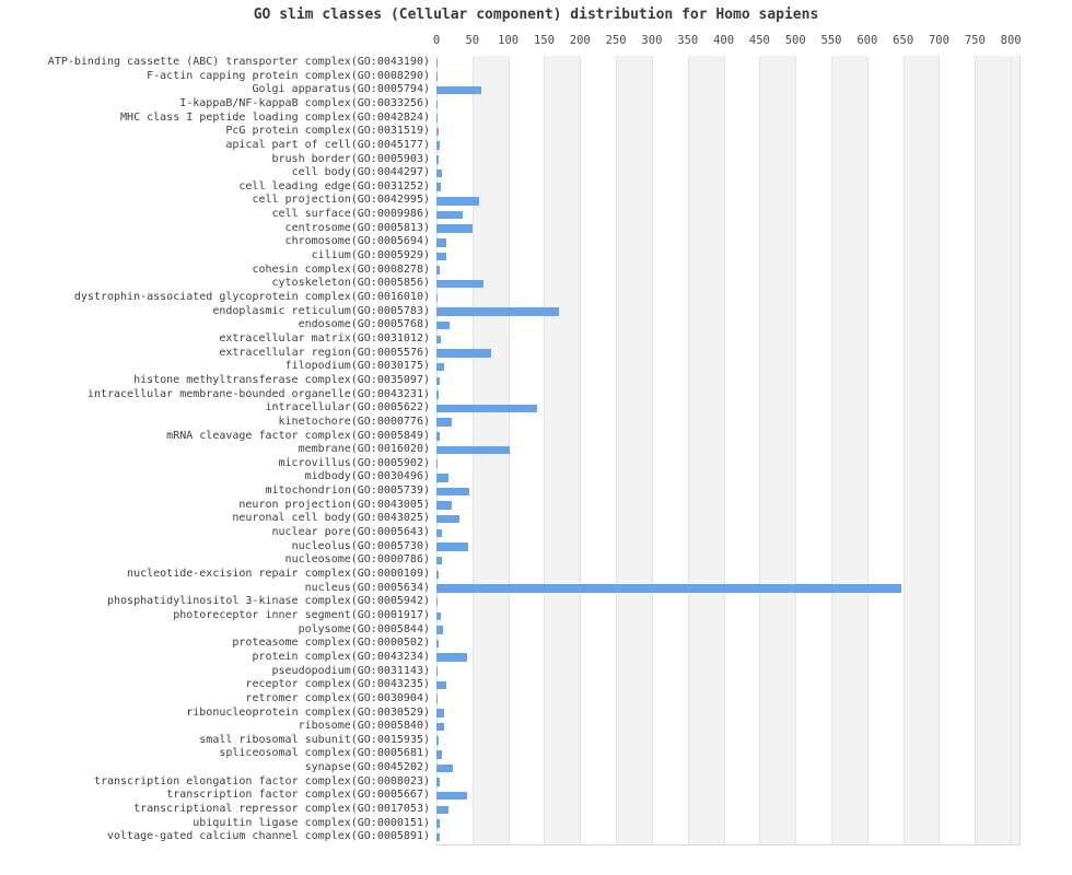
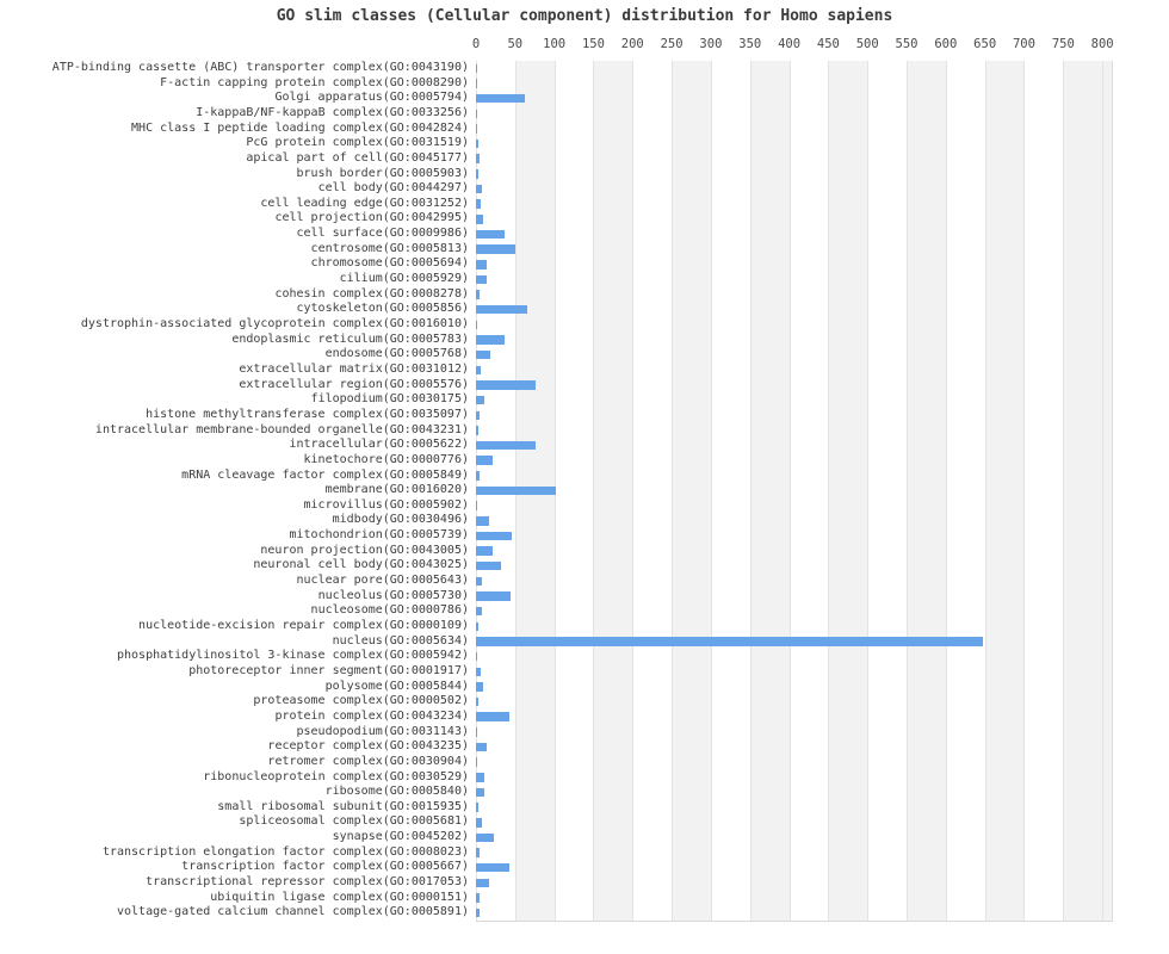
cell projection(GO:0042995): 60 -> 10
endoplasmic reticulum(GO:0005783): 170 -> 40
intracellular(GO:0005622): 140 -> 80
